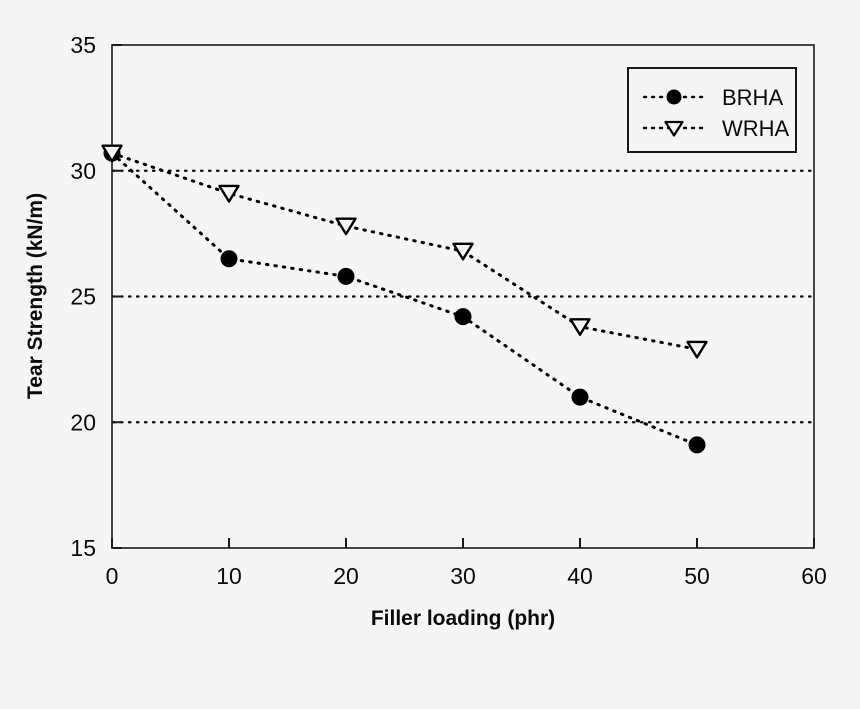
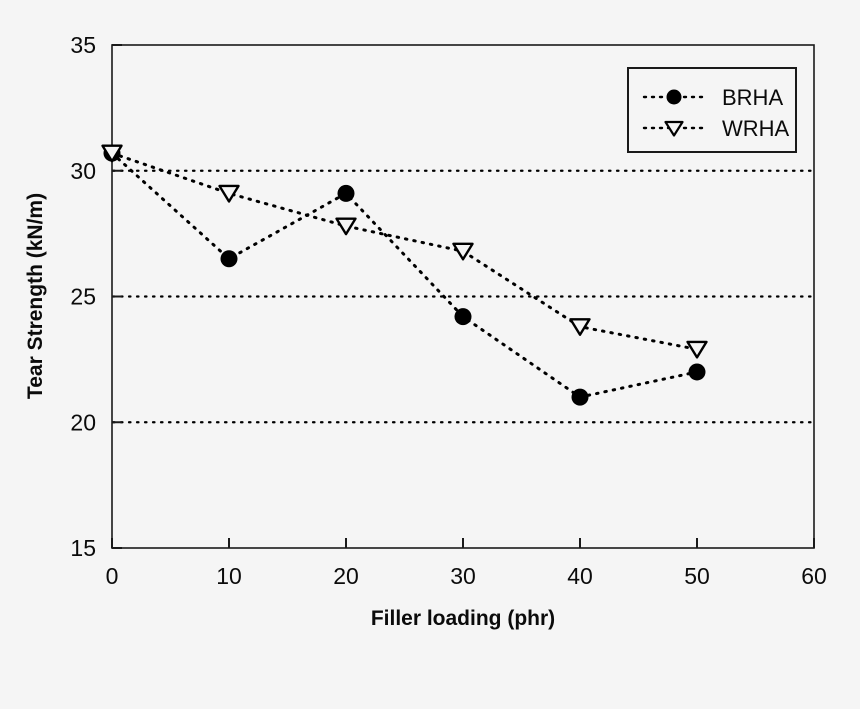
BRHA/20: 25.8 -> 29.1
BRHA/50: 19.1 -> 22.0
